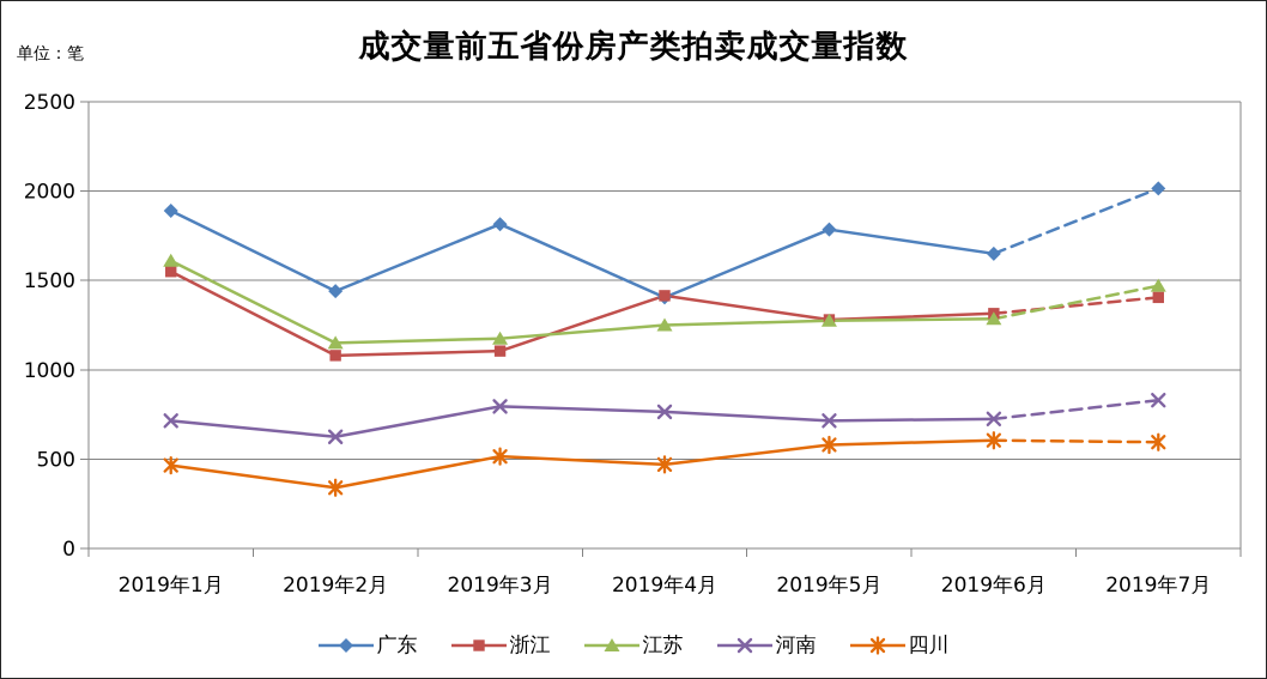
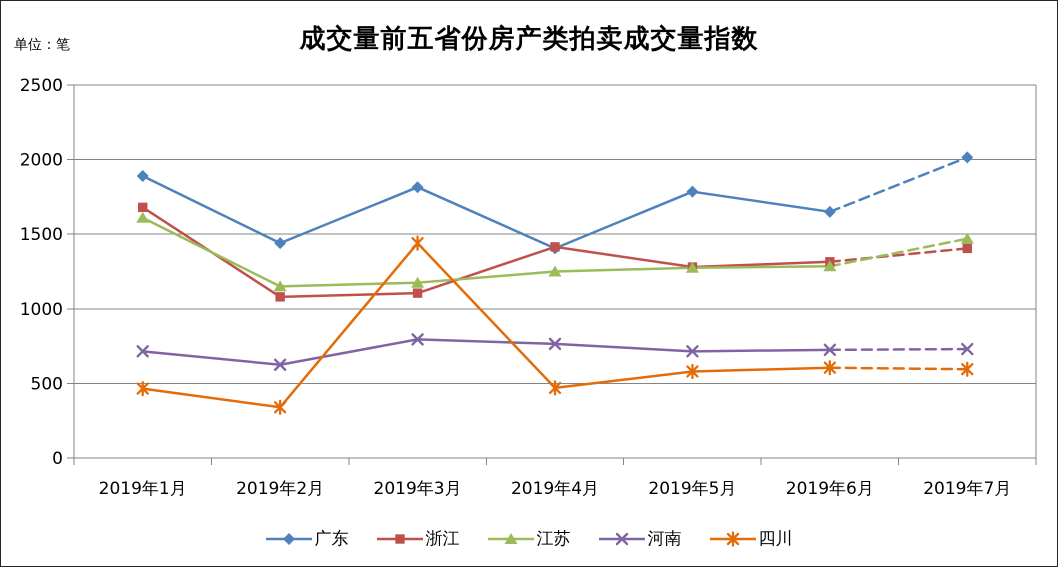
浙江/2019年1月: 1550 -> 1680
四川/2019年3月: 520 -> 1440
河南/2019年7月: 830 -> 730
